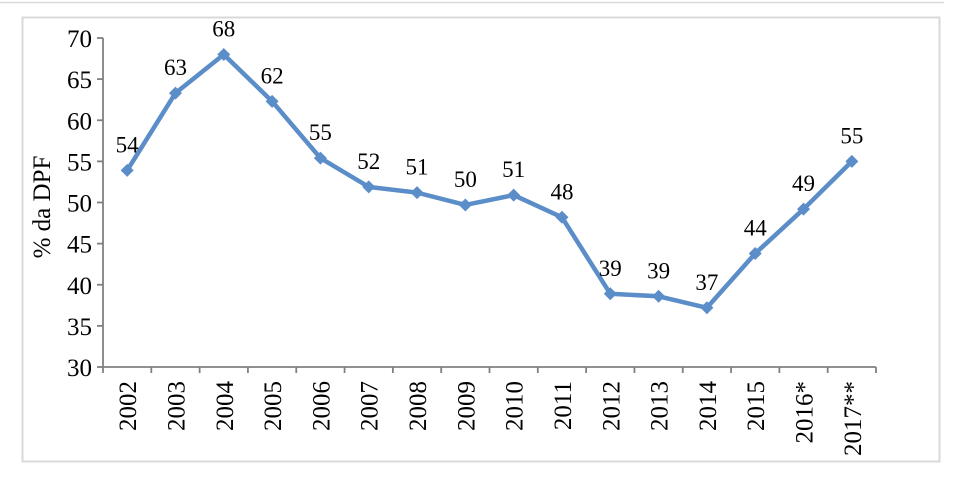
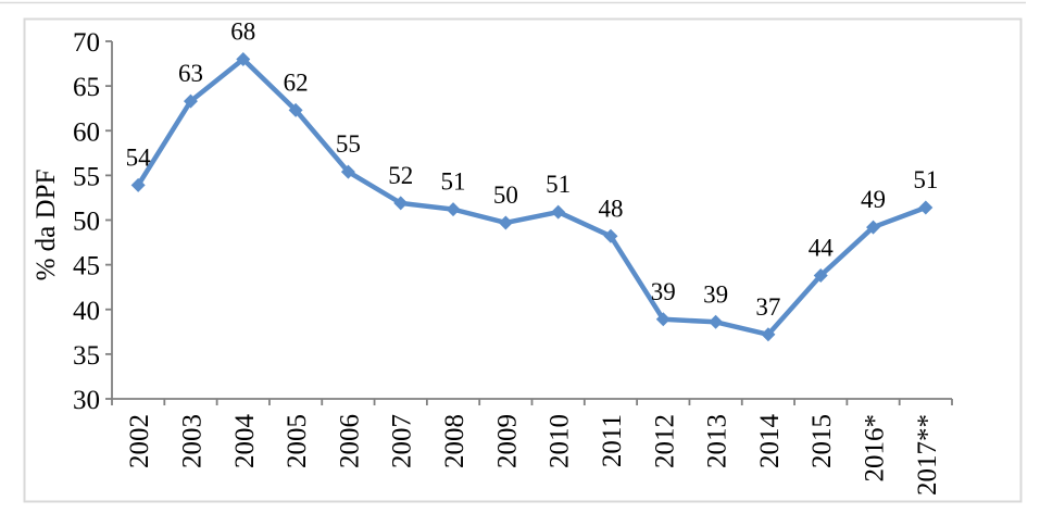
2017**: 55 -> 51
